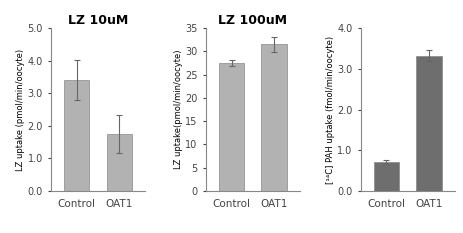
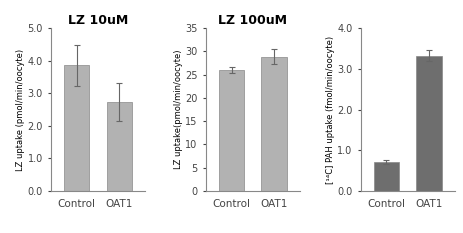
LZ 10uM/Control: 3.40 -> 3.85
LZ 10uM/OAT1: 1.75 -> 2.73
LZ 100uM/Control: 27.5 -> 26.0
LZ 100uM/OAT1: 31.5 -> 28.8
